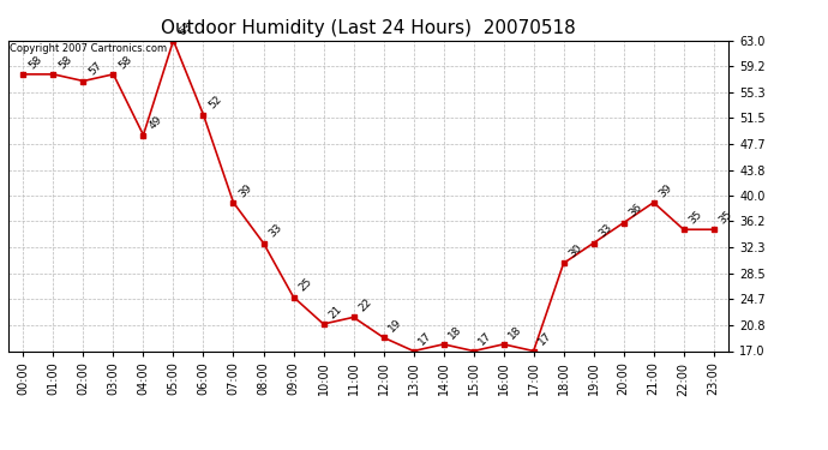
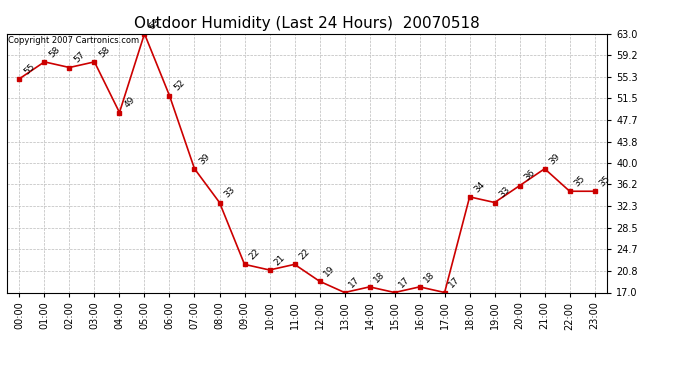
00:00: 58 -> 55
09:00: 25 -> 22
18:00: 30 -> 34
